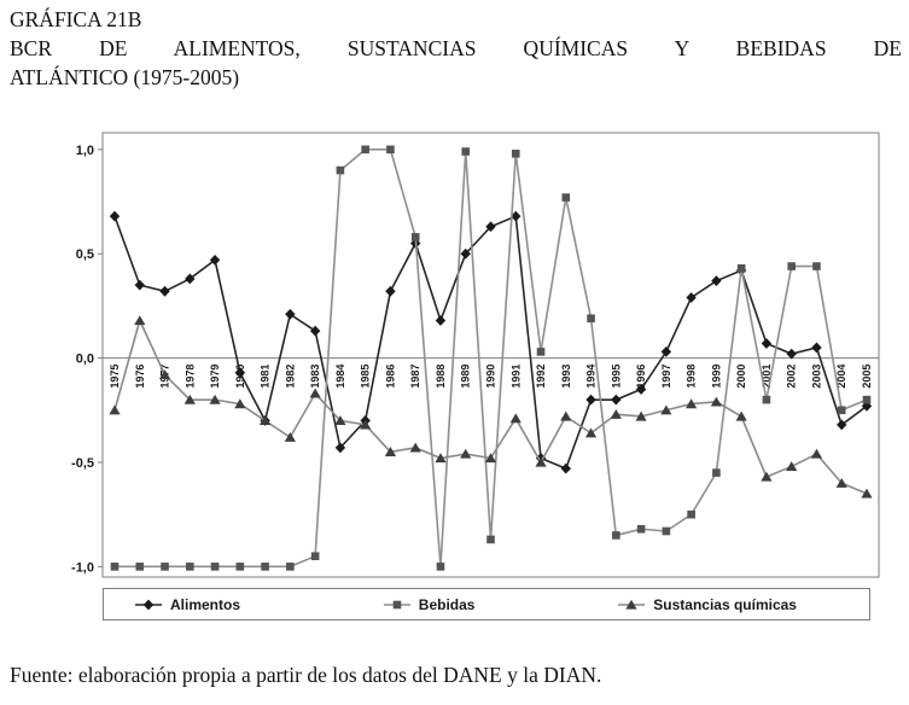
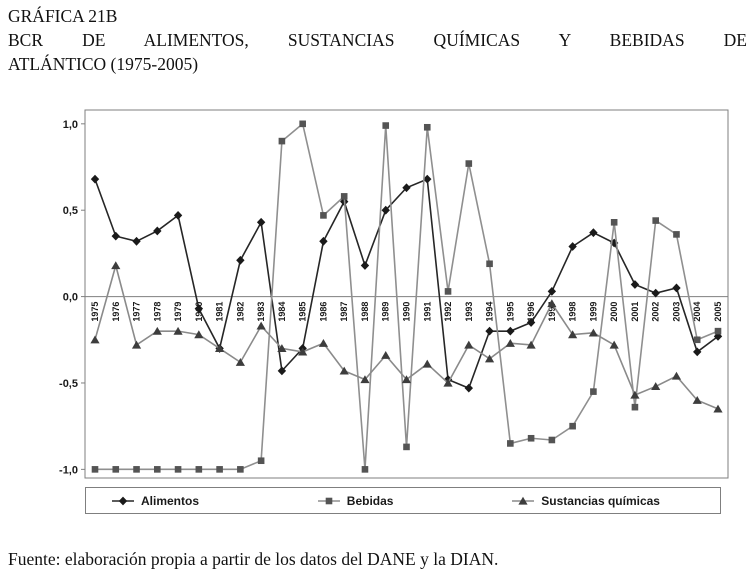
Sustancias químicas/1977: -0,08 -> -0,28
Alimentos/1983: 0,13 -> 0,43
Bebidas/1986: 1,00 -> 0,47
Sustancias químicas/1986: -0,45 -> -0,27
Sustancias químicas/1989: -0,46 -> -0,34
Sustancias químicas/1991: -0,29 -> -0,39
Sustancias químicas/1997: -0,25 -> -0,04
Alimentos/2000: 0,42 -> 0,31
Bebidas/2001: -0,20 -> -0,64
Bebidas/2003: 0,44 -> 0,36
